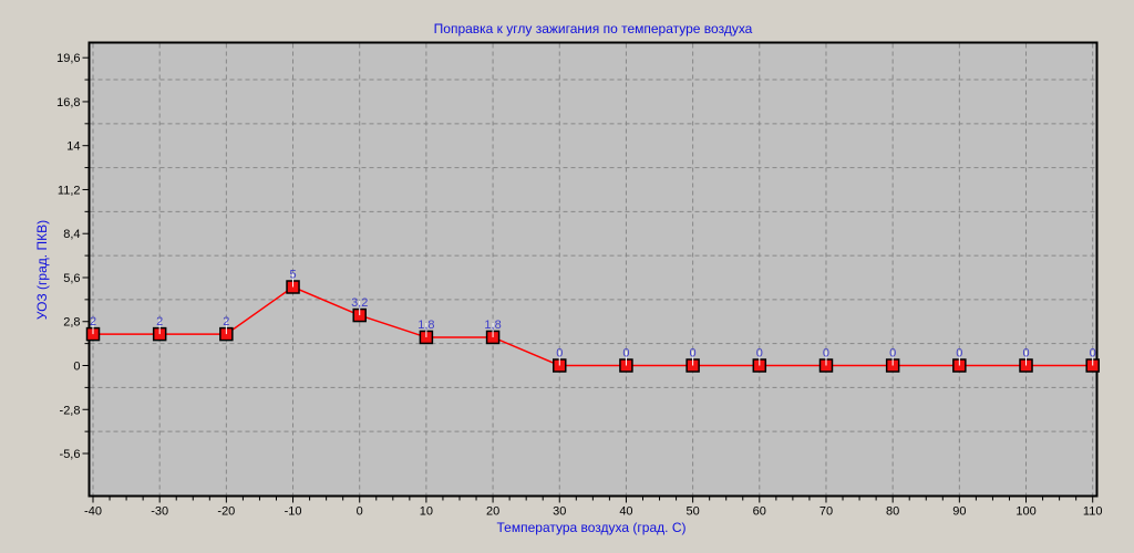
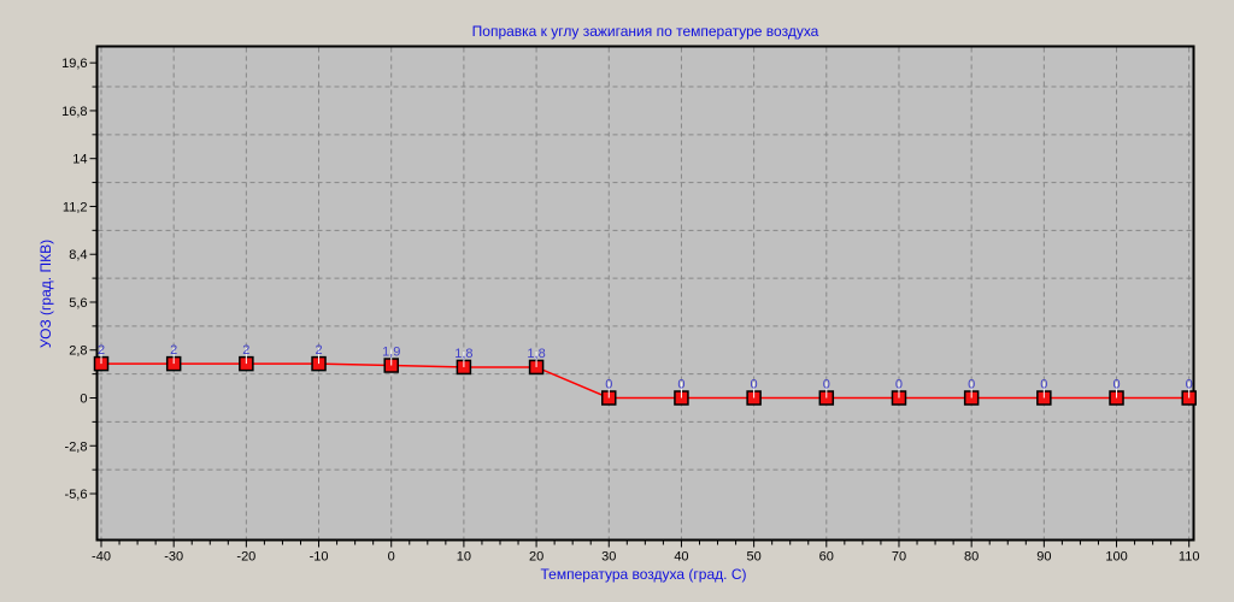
-10: 5 -> 2
0: 3,2 -> 1,9
